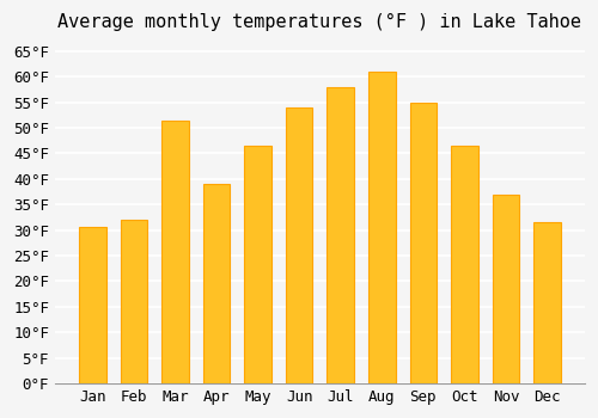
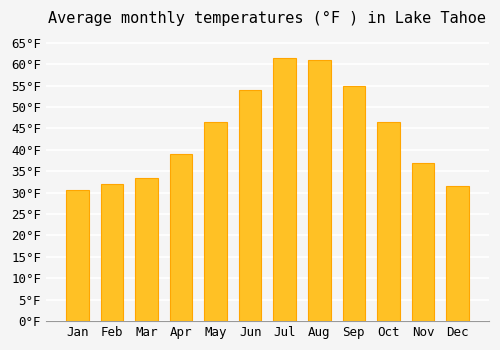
Mar: 51.5°F -> 33.5°F
Jul: 58.0°F -> 61.5°F
